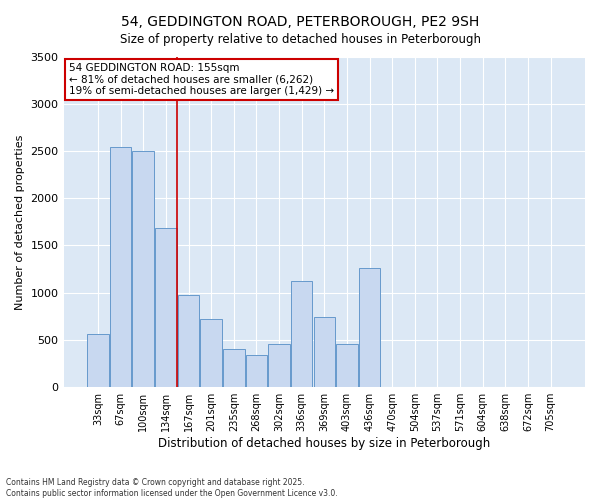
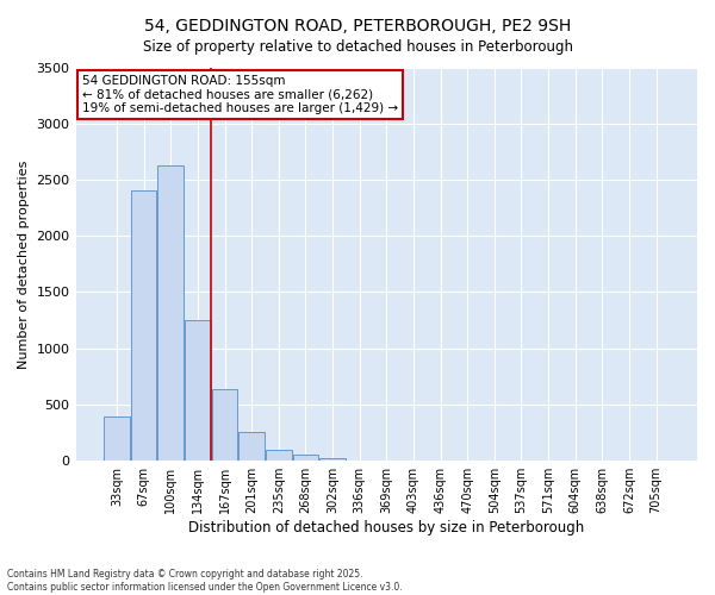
33sqm: 560 -> 390
67sqm: 2540 -> 2400
100sqm: 2500 -> 2630
134sqm: 1680 -> 1250
167sqm: 980 -> 640
201sqm: 720 -> 260
235sqm: 400 -> 100
268sqm: 340 -> 50
302sqm: 460 -> 20
336sqm: 1120 -> 0
369sqm: 740 -> 0
403sqm: 460 -> 0
436sqm: 1260 -> 0
